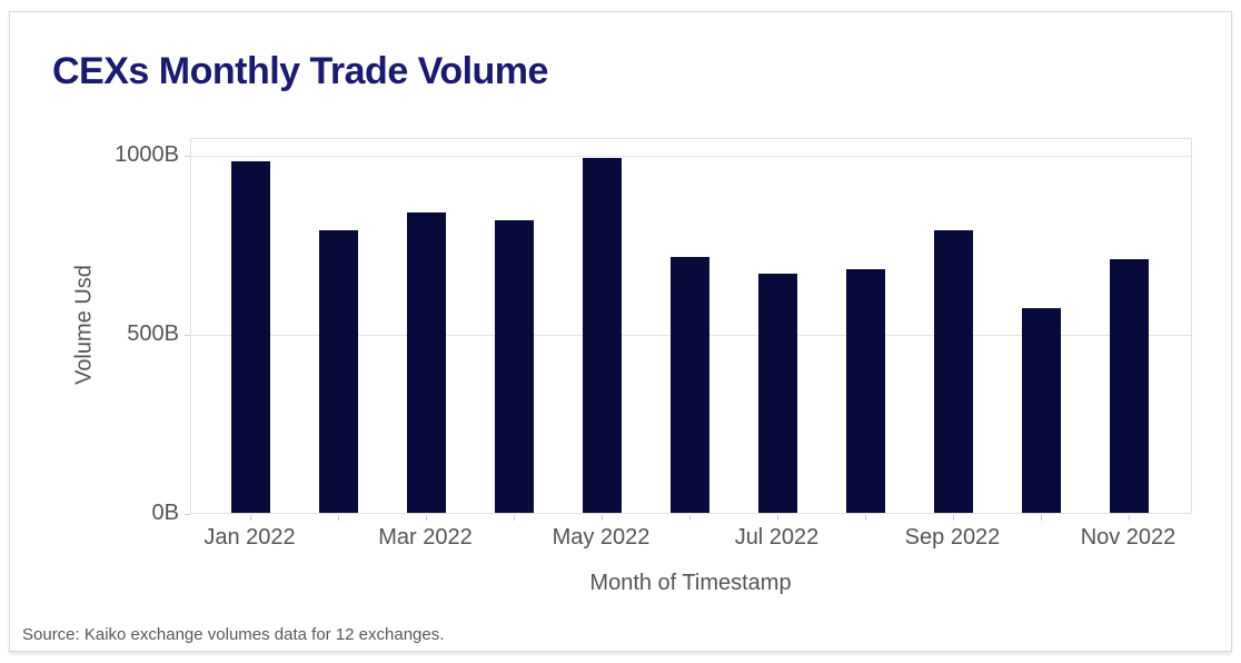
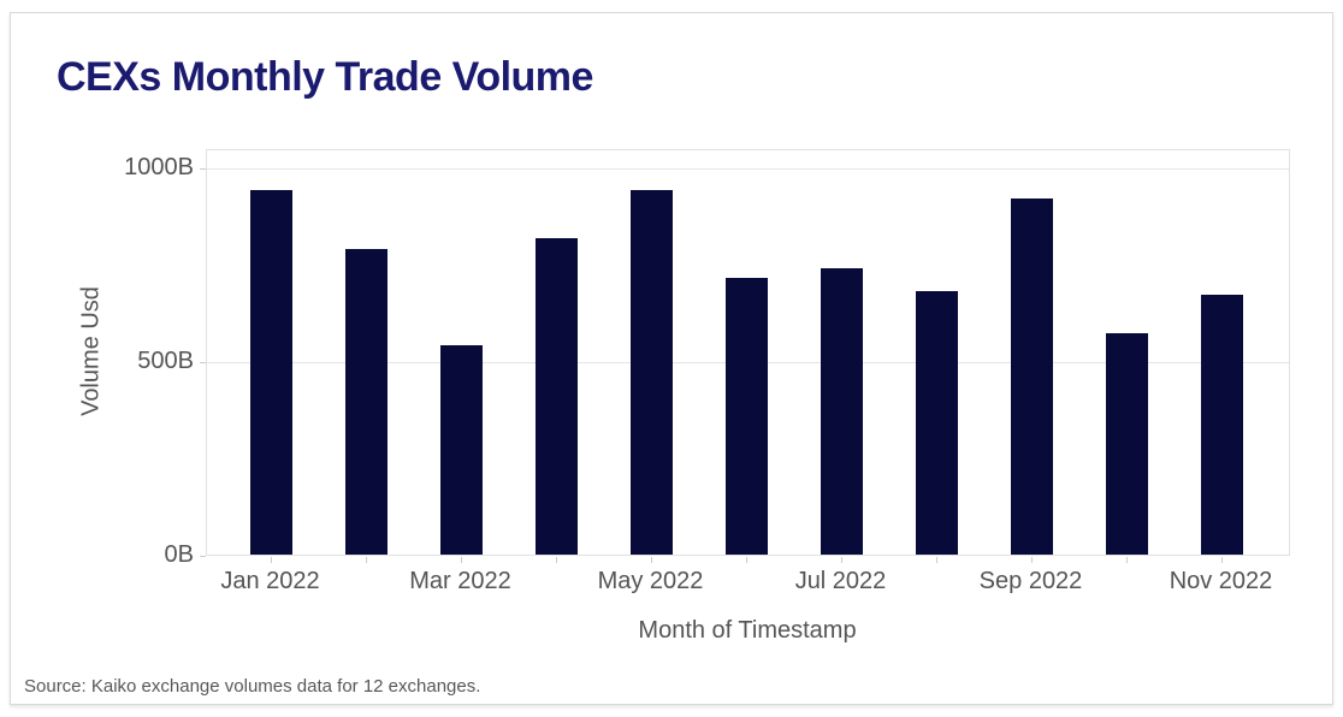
Jan 2022: 980B -> 940B
Mar 2022: 840B -> 540B
May 2022: 990B -> 940B
Jul 2022: 670B -> 740B
Sep 2022: 790B -> 920B
Nov 2022: 710B -> 670B
